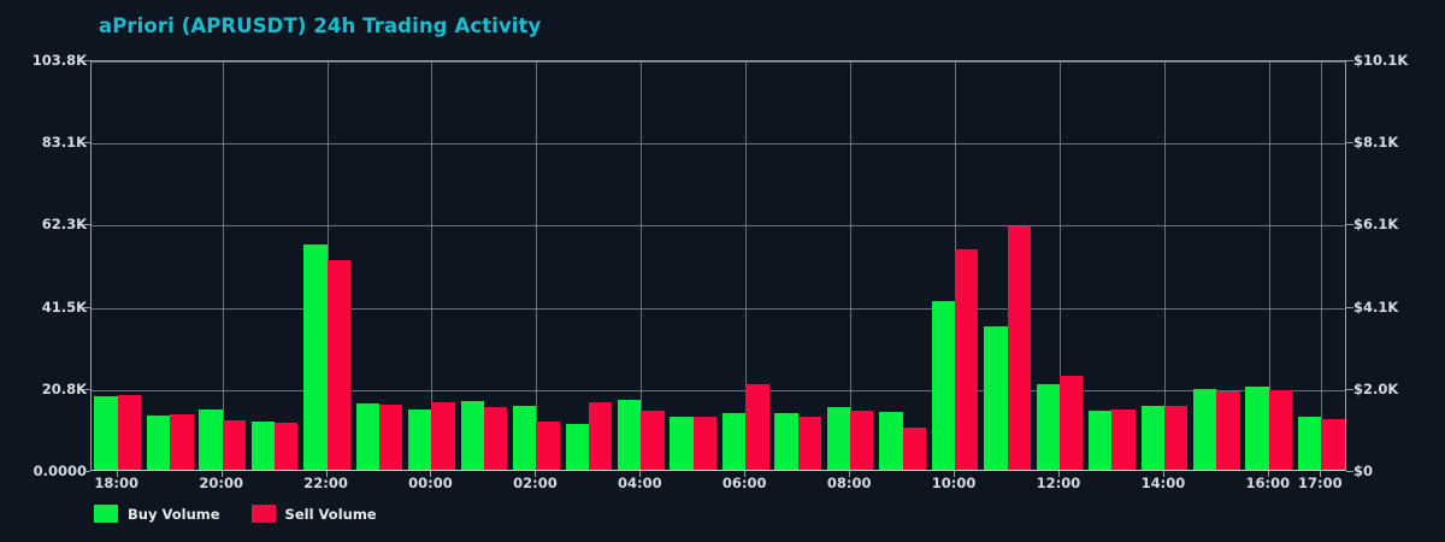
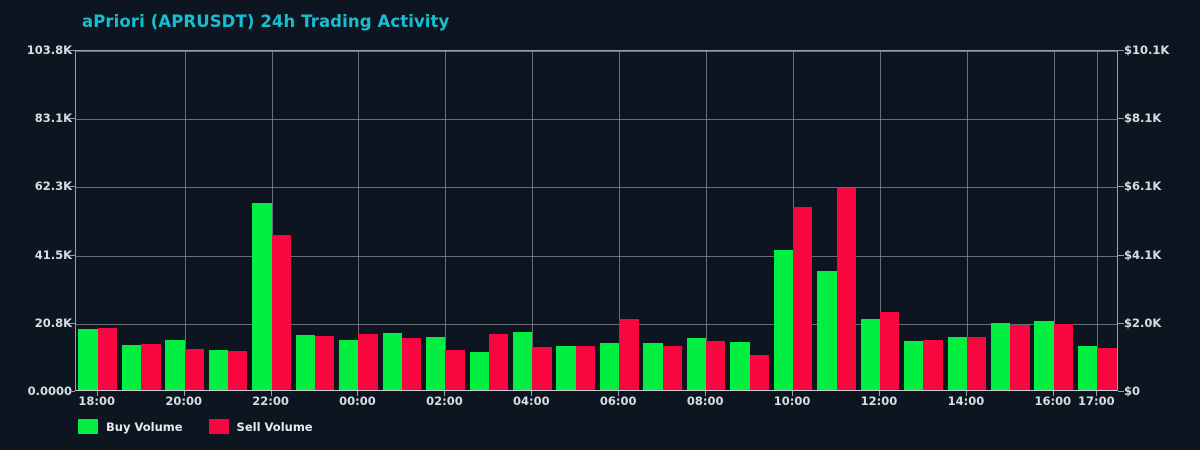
Sell Volume/22:00: 53K -> 47K
Sell Volume/04:00: 15K -> 13K
